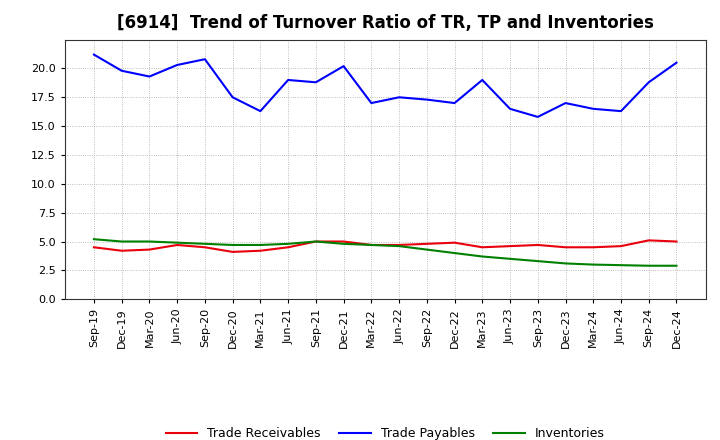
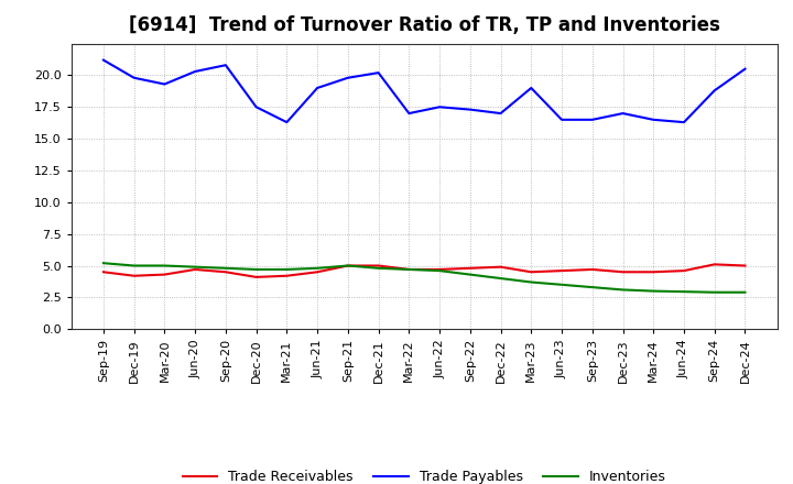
Trade Payables/Sep-21: 18.8 -> 19.8
Trade Payables/Sep-23: 15.8 -> 16.5
